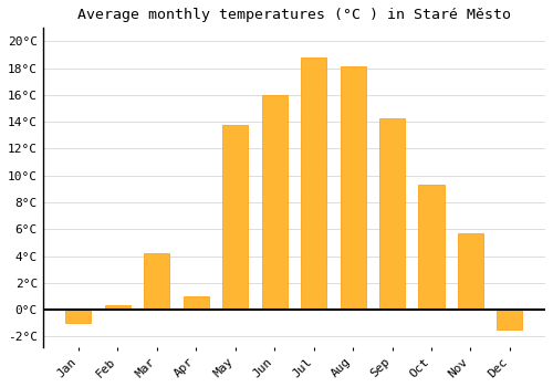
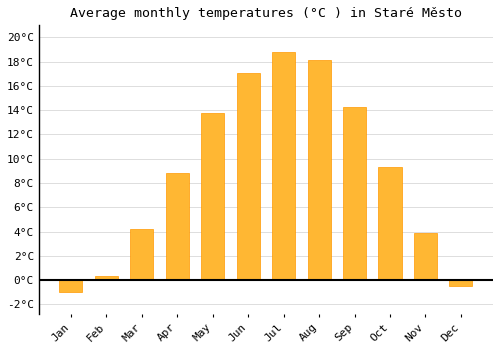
Apr: 1.0°C -> 8.8°C
Jun: 16.0°C -> 17.1°C
Nov: 5.7°C -> 3.9°C
Dec: -1.5°C -> -0.5°C
